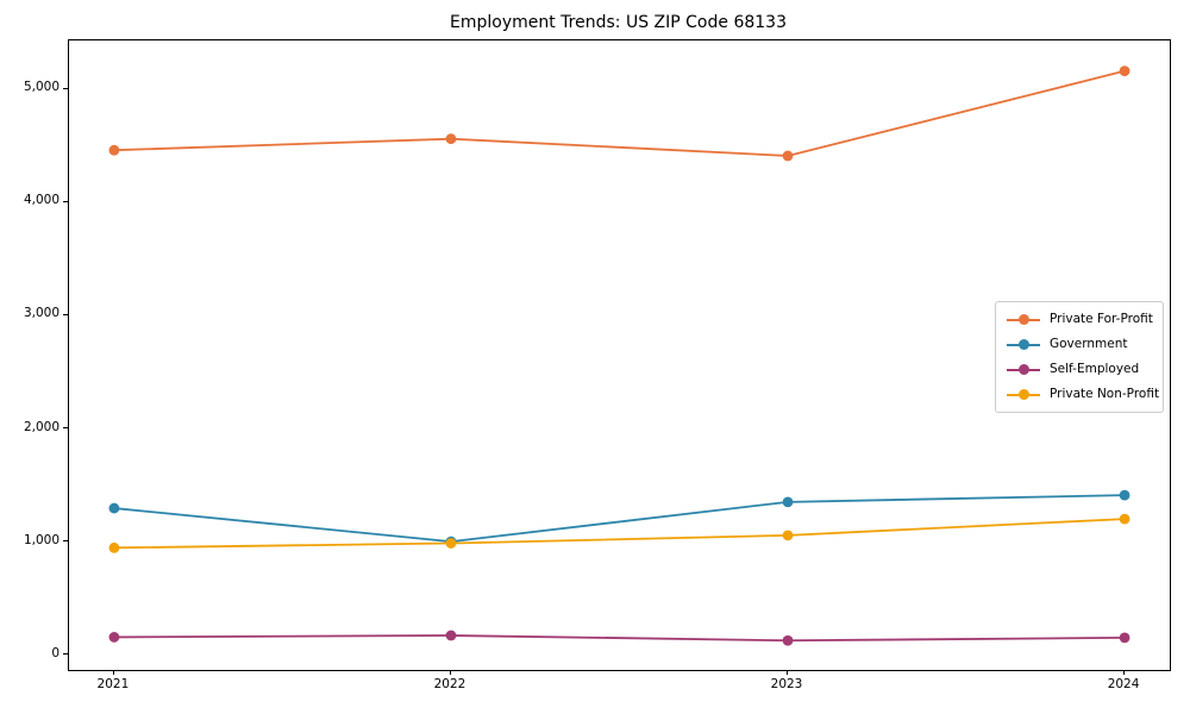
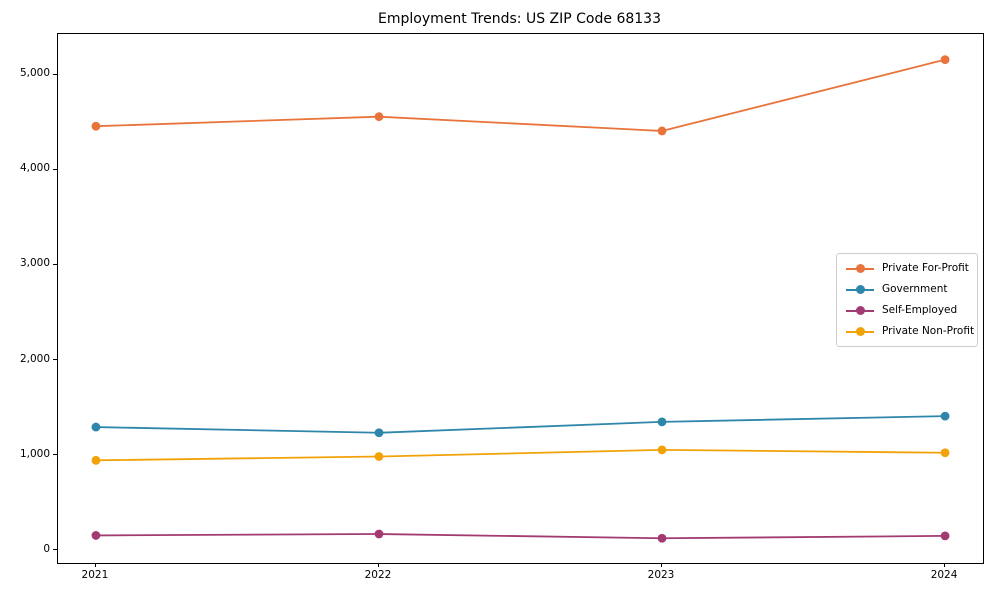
Government/2022: 1000 -> 1200
Private Non-Profit/2024: 1200 -> 1000
